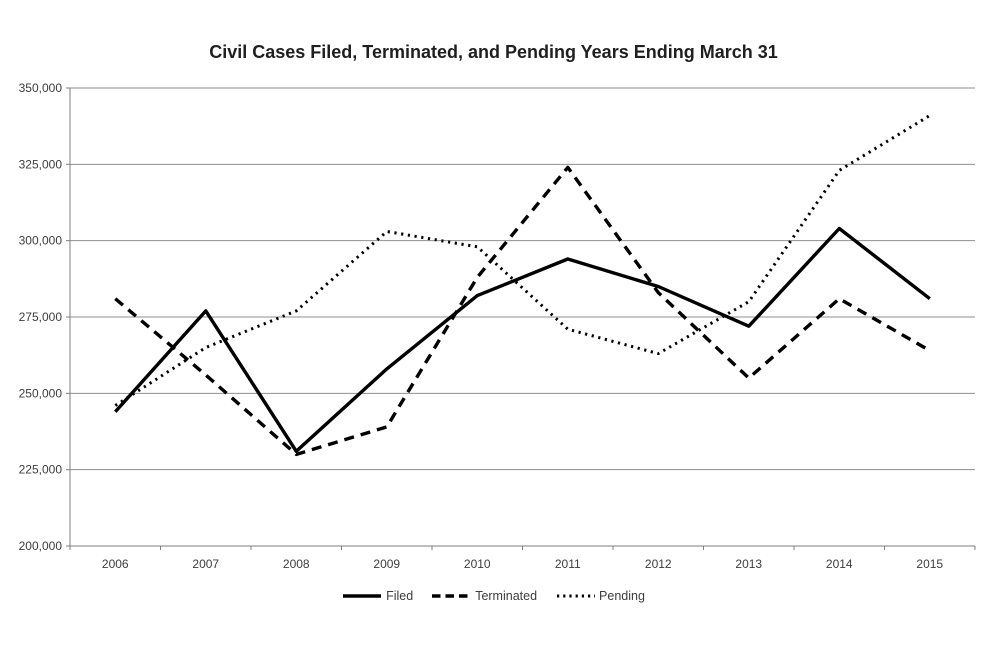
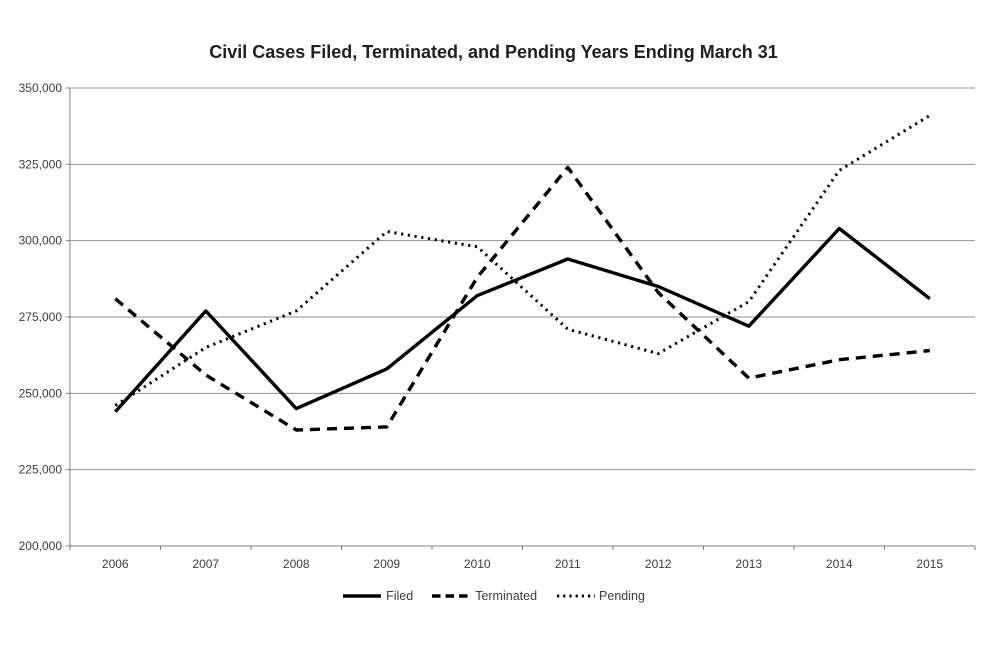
Filed/2008: 231000 -> 245000
Terminated/2008: 230000 -> 238000
Terminated/2014: 281000 -> 261000
